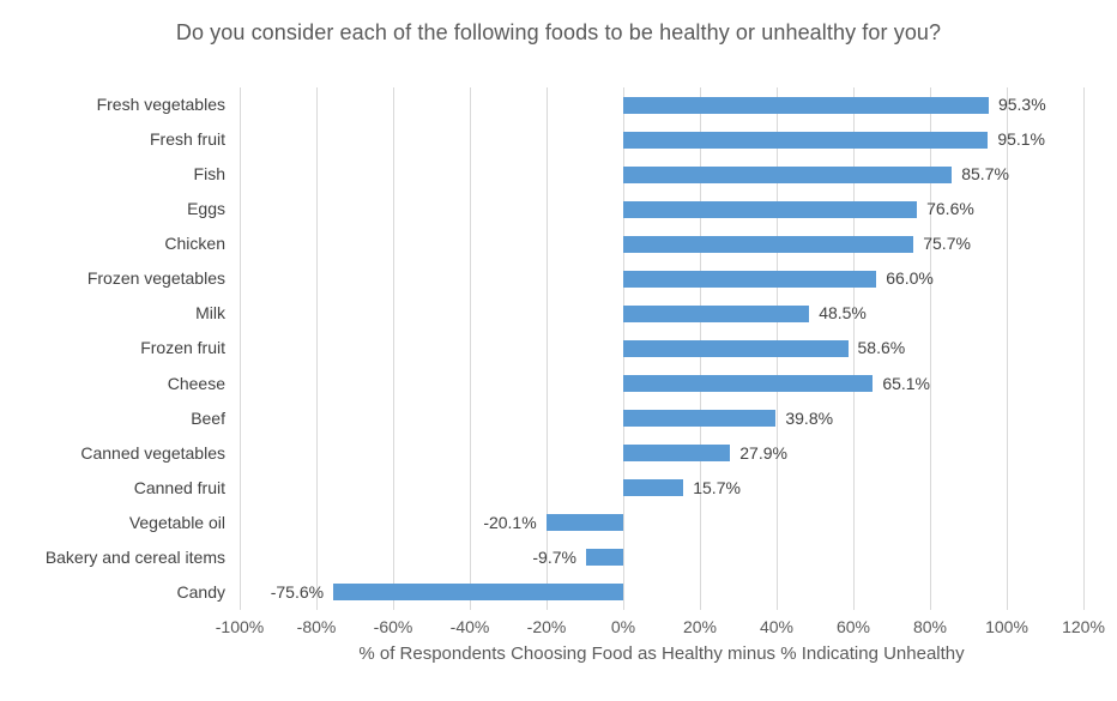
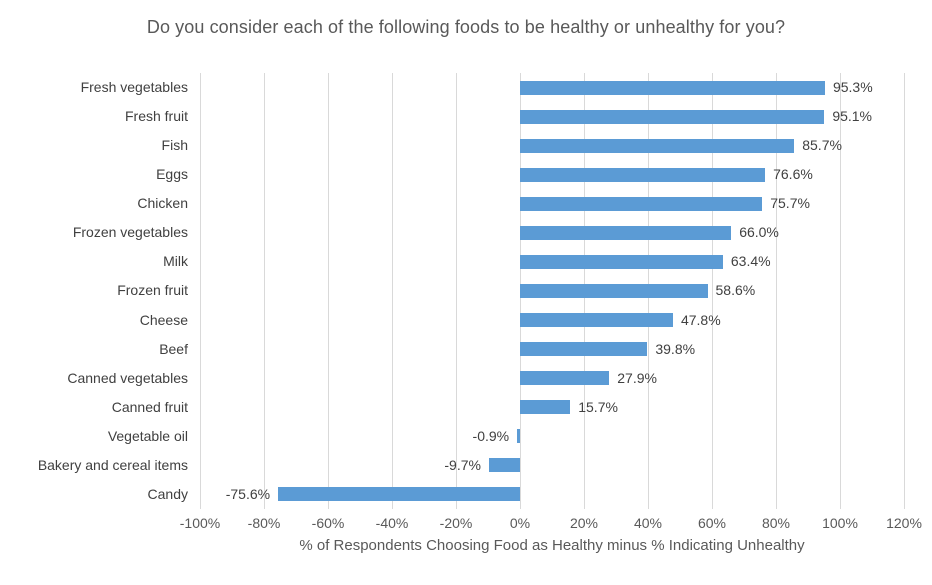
Milk: 48.5% -> 63.4%
Cheese: 65.1% -> 47.8%
Vegetable oil: -20.1% -> -0.9%
